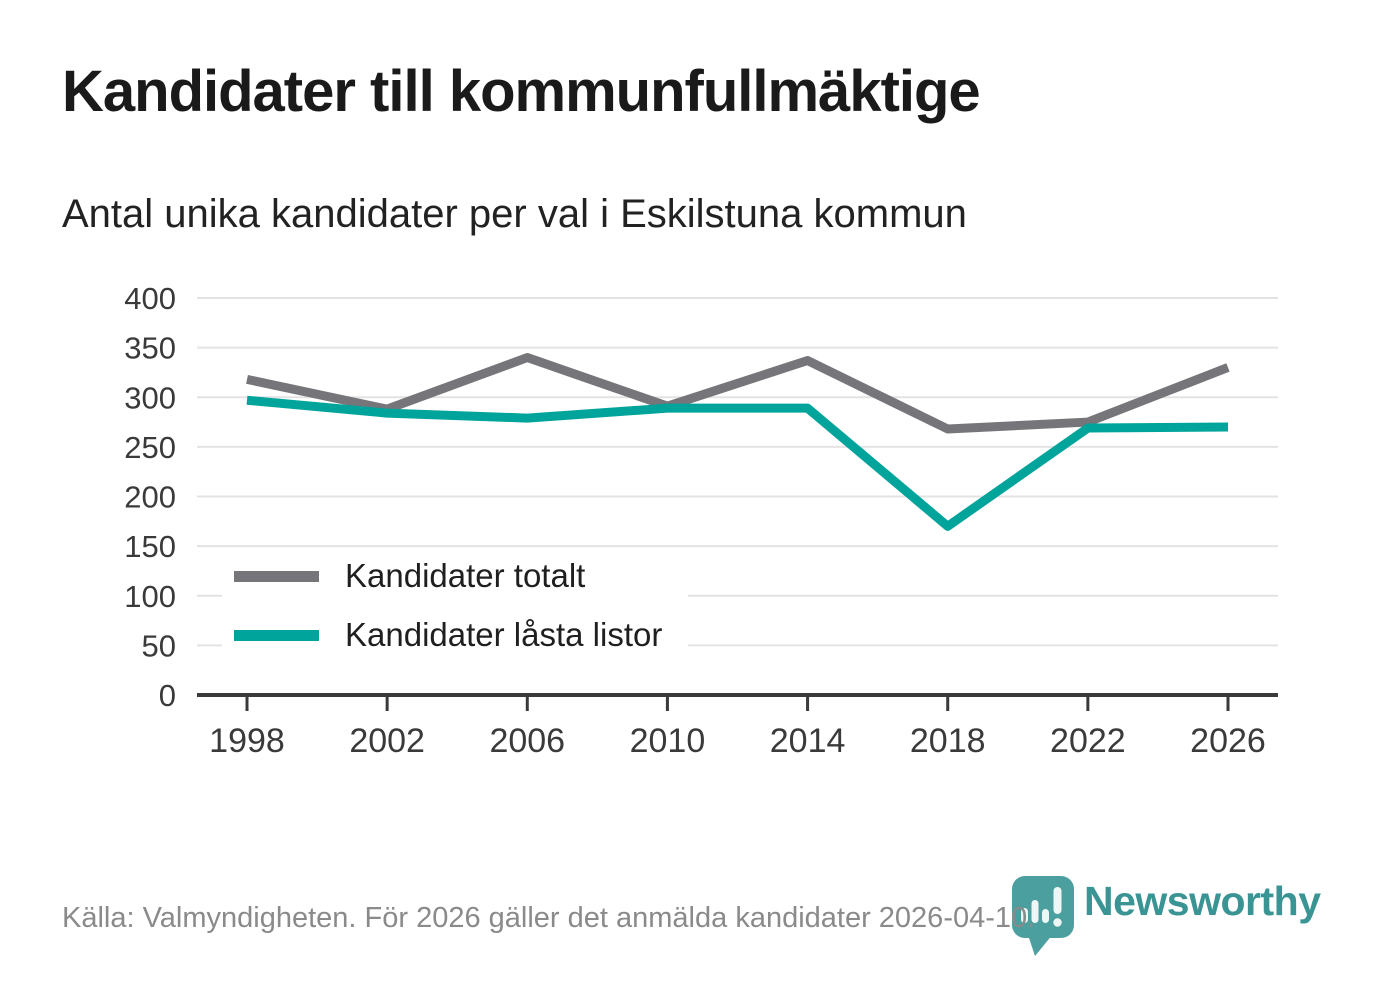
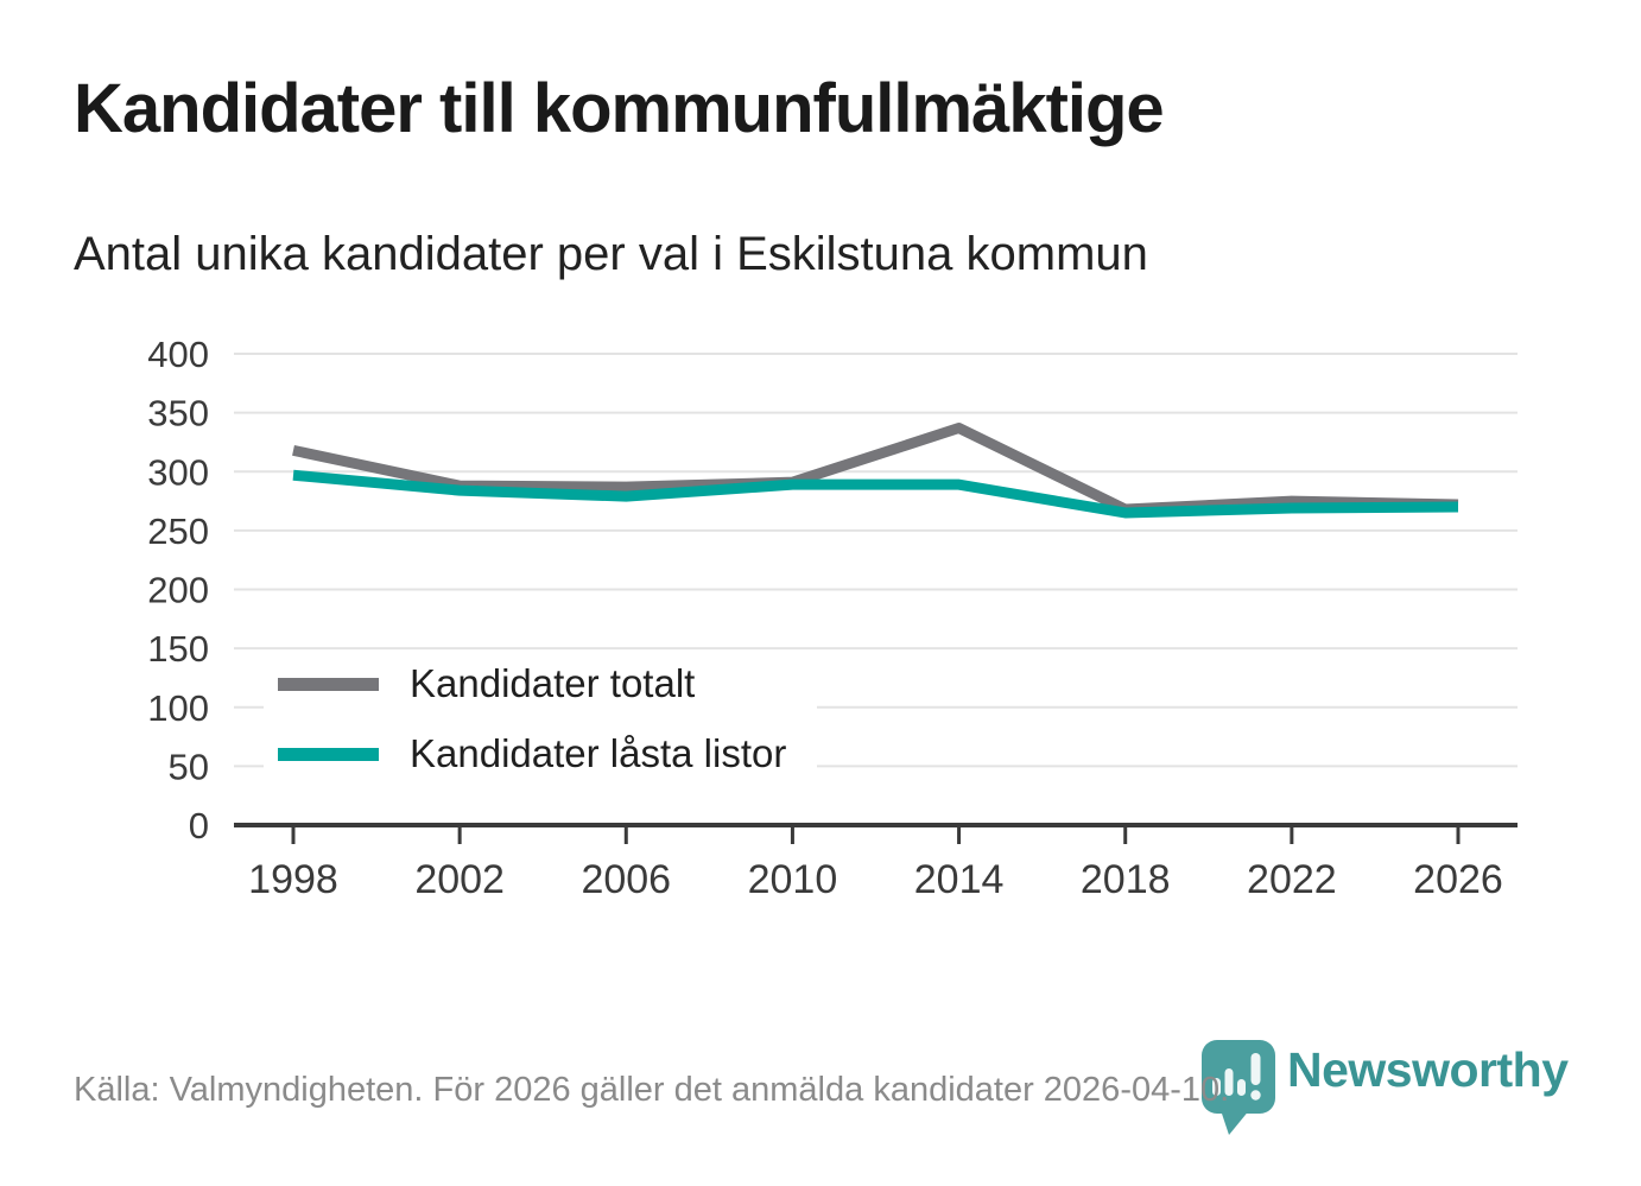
Kandidater totalt/2006: 340 -> 290
Kandidater låsta listor/2018: 170 -> 260
Kandidater totalt/2026: 330 -> 270
